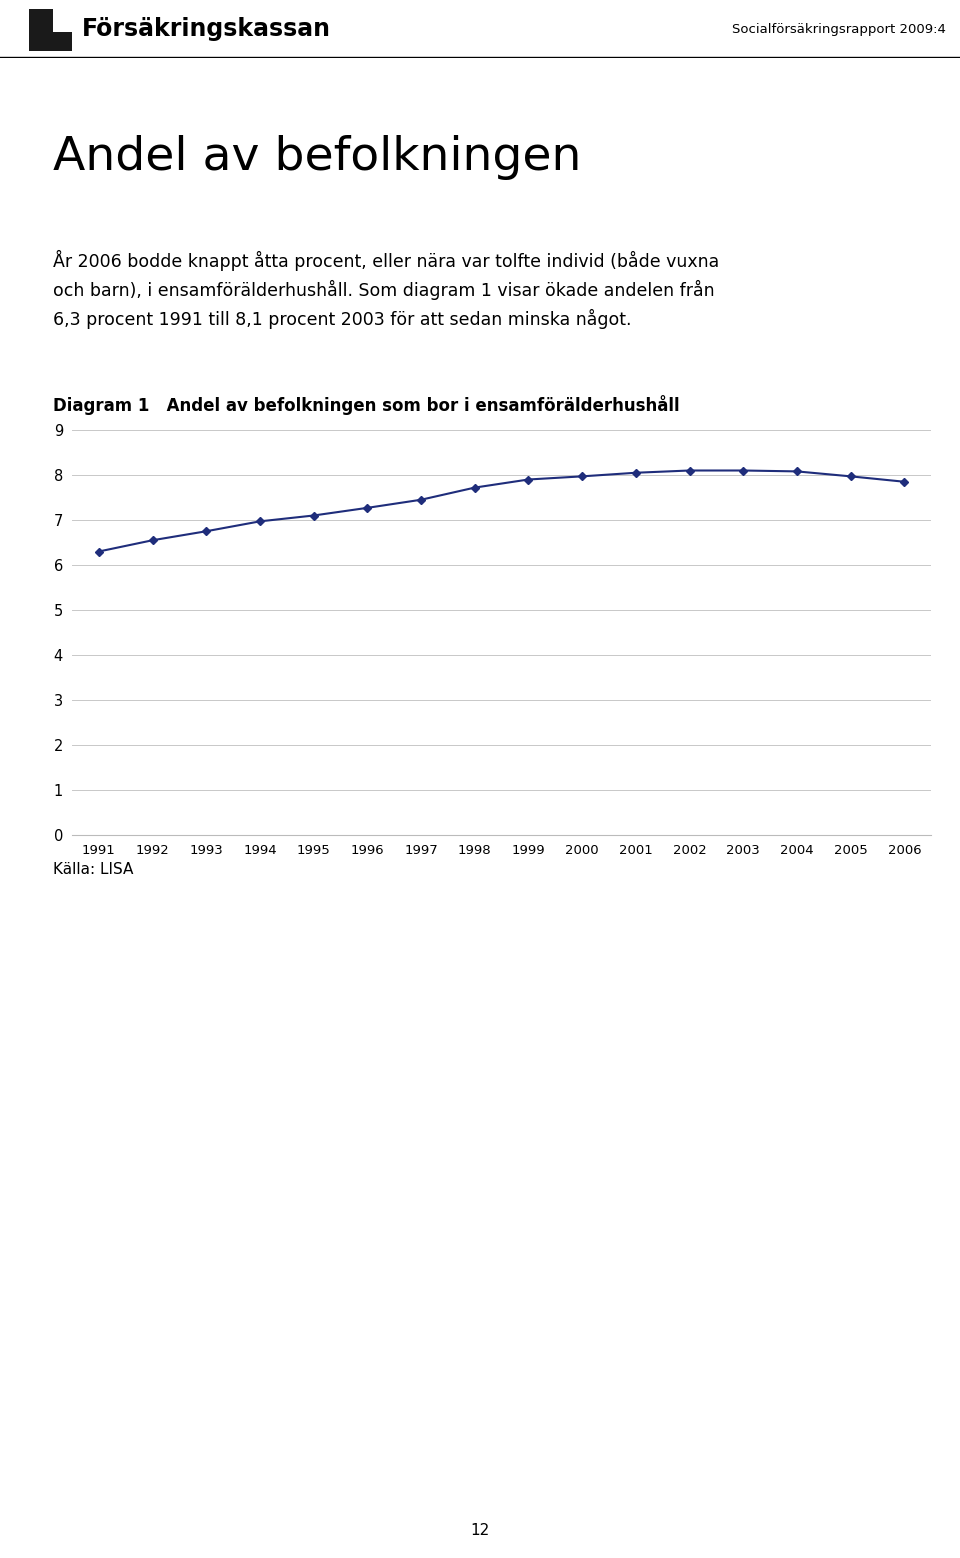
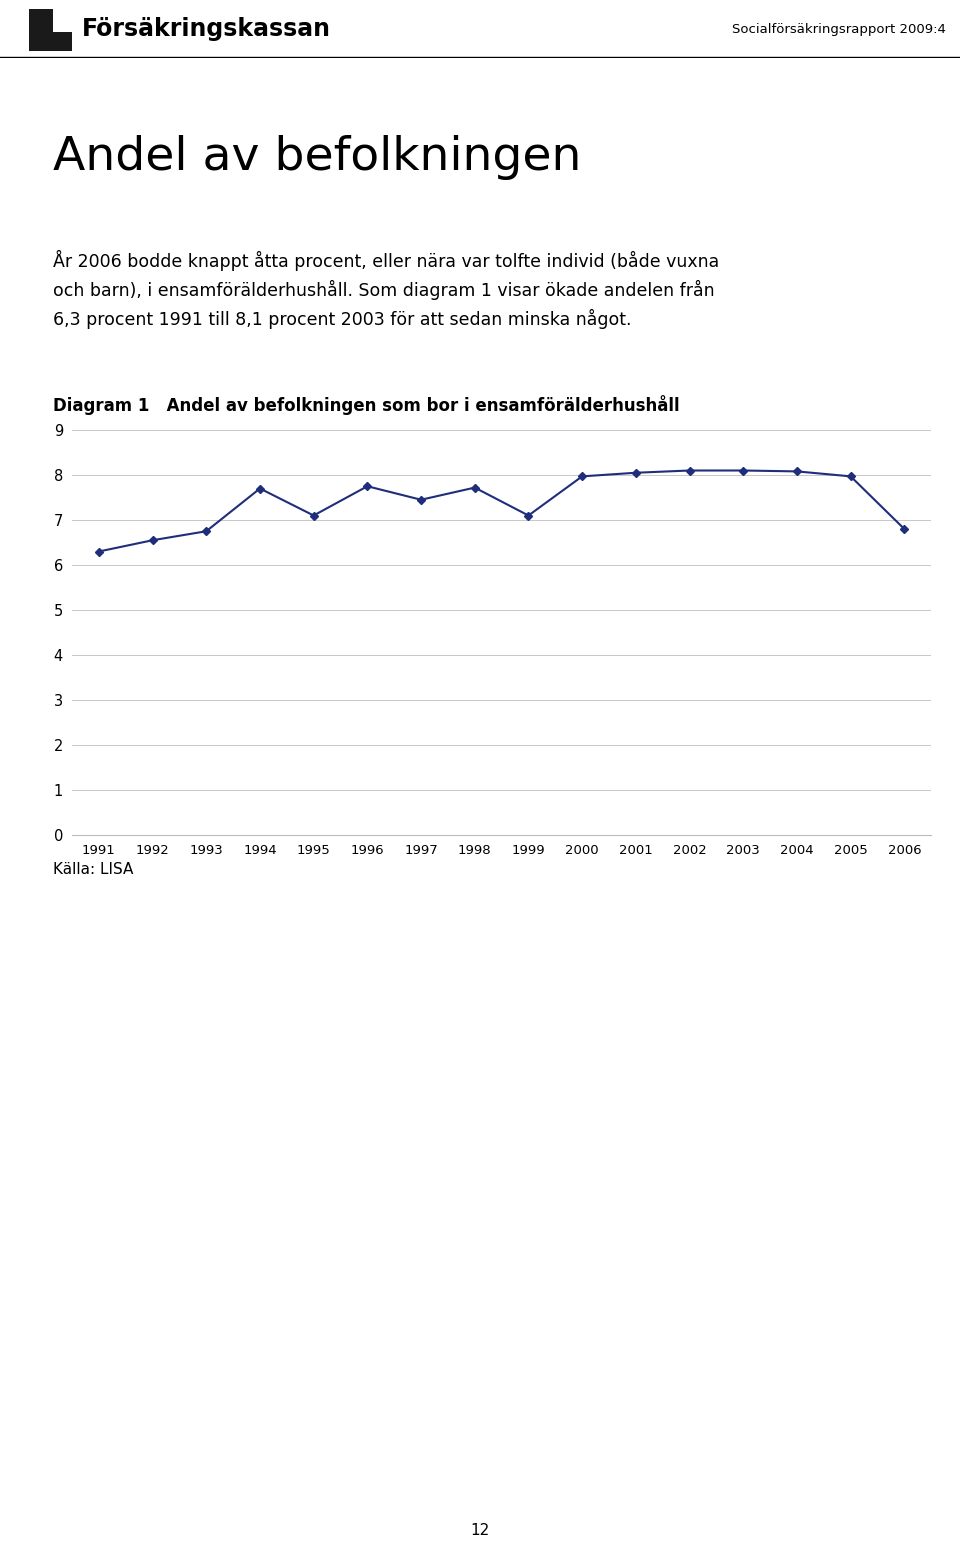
1994: 6.97 -> 7.70
1996: 7.27 -> 7.75
1999: 7.90 -> 7.10
2006: 7.85 -> 6.80
